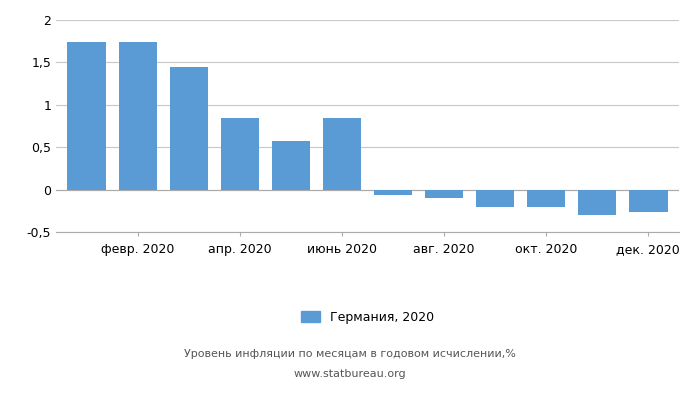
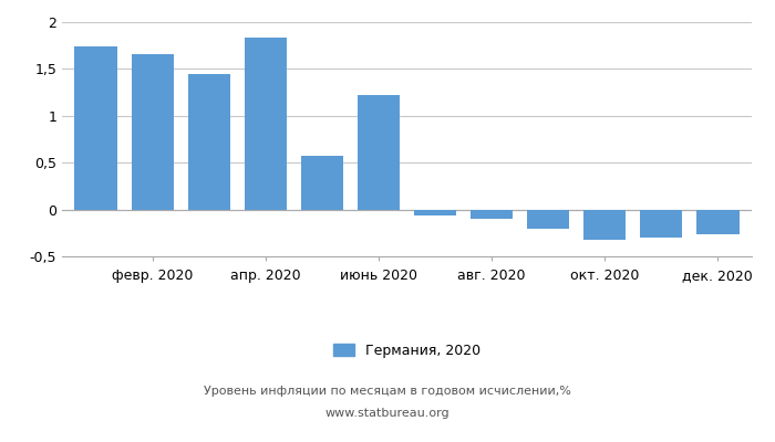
февр. 2020: 1,74 -> 1,66
апр. 2020: 0,85 -> 1,84
июнь 2020: 0,85 -> 1,22
окт. 2020: -0,20 -> -0,32
